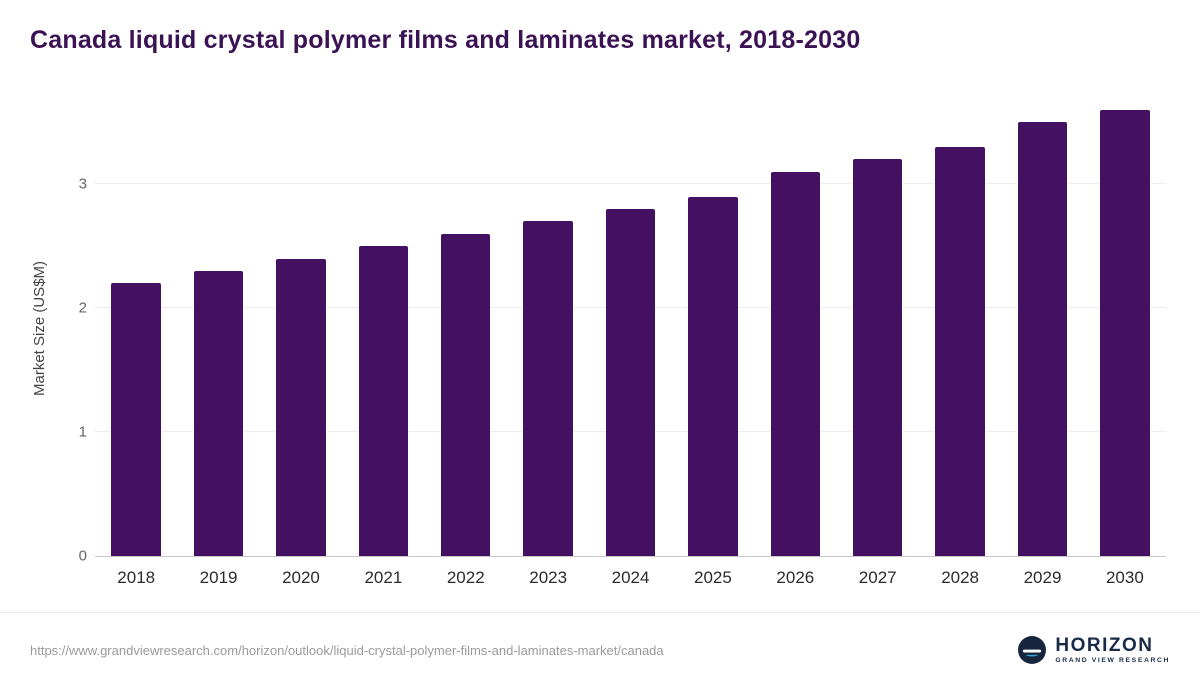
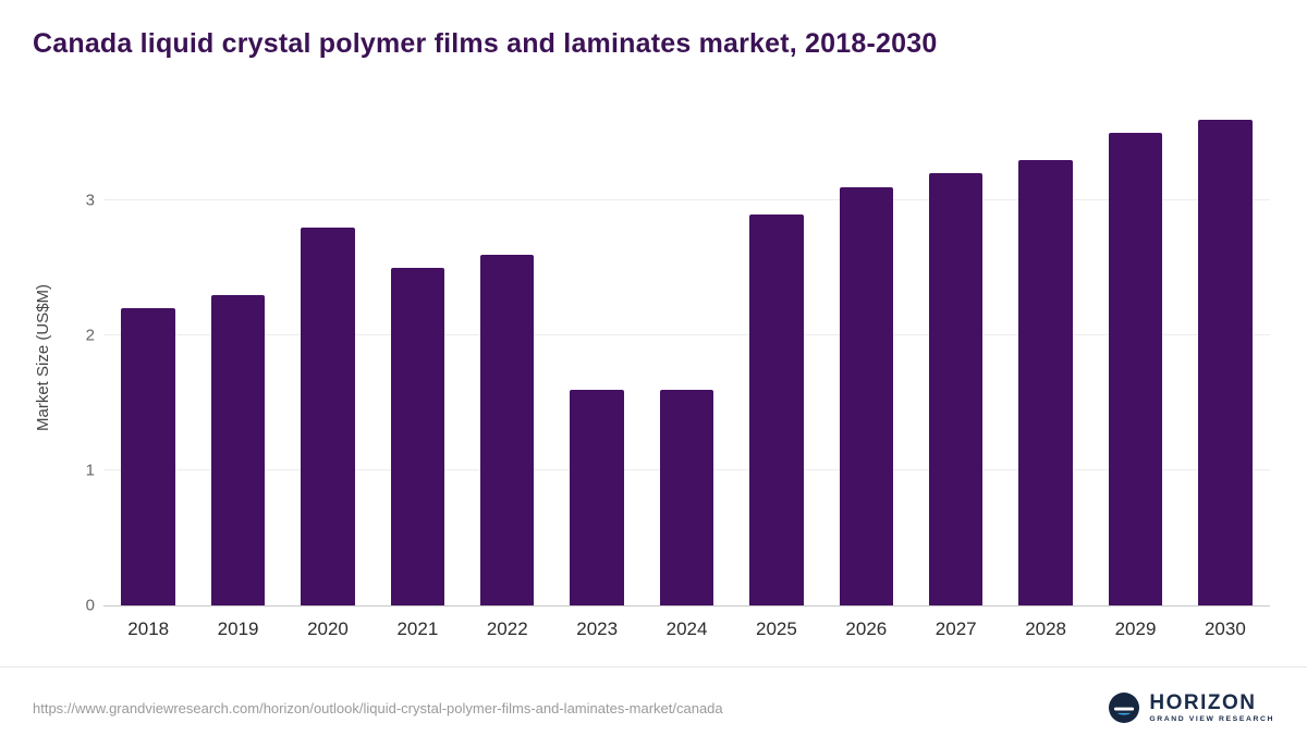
2020: 2.4 -> 2.8
2023: 2.7 -> 1.6
2024: 2.8 -> 1.6
